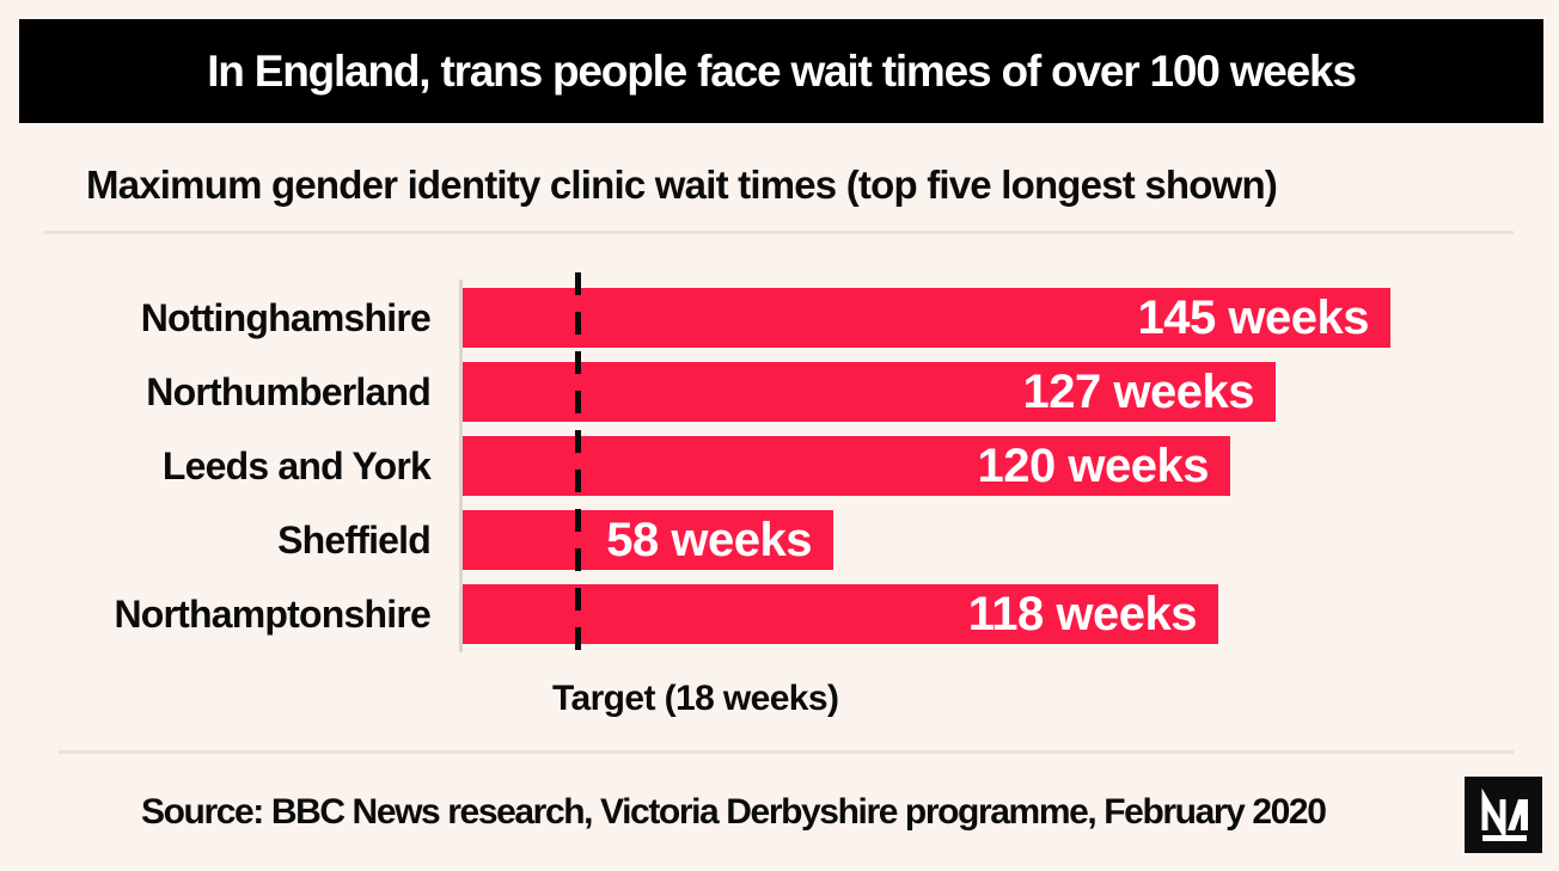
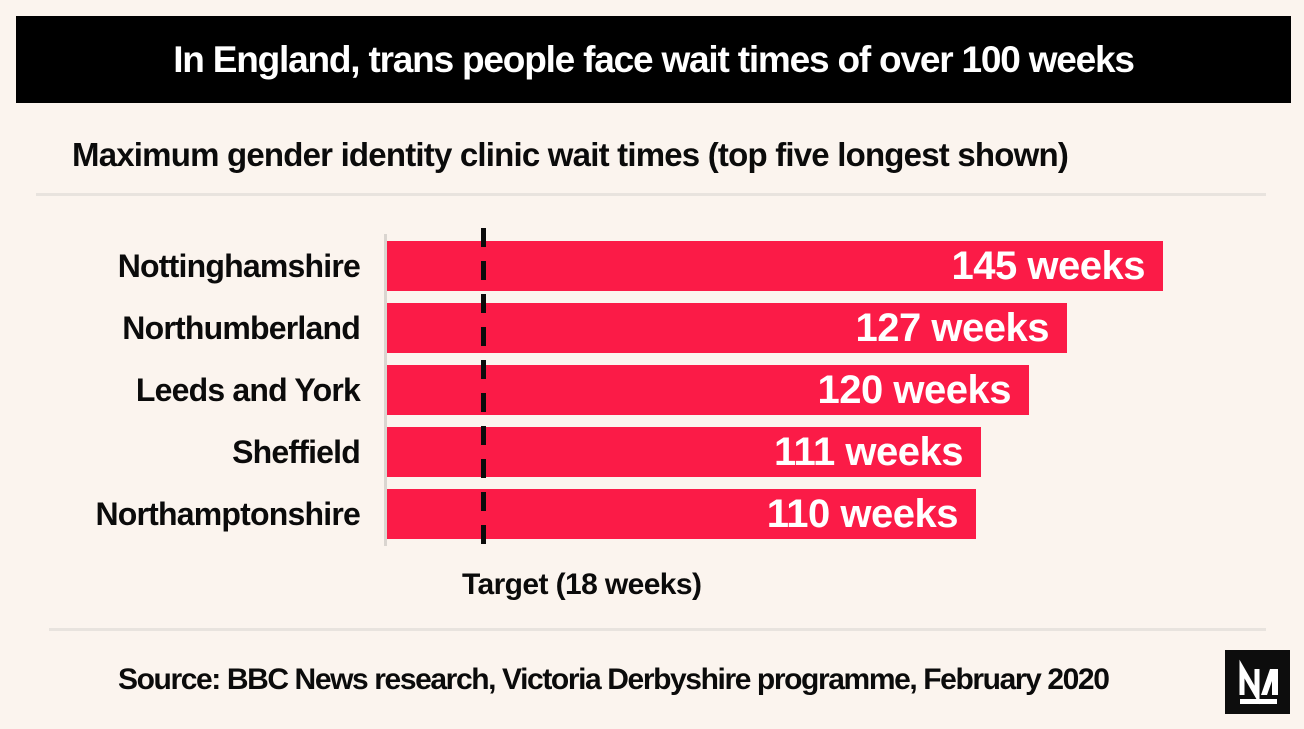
Sheffield: 58 -> 111
Northamptonshire: 118 -> 110
